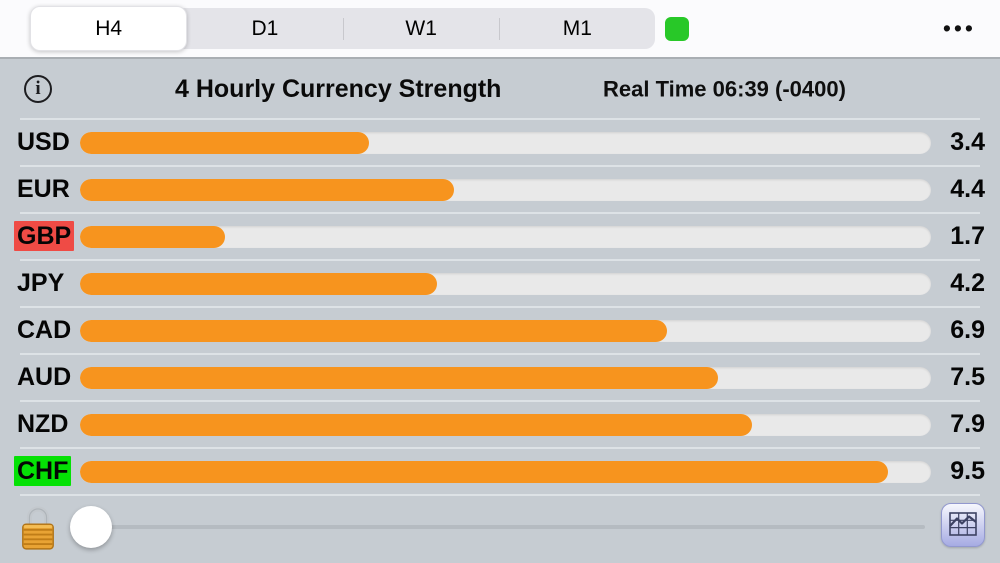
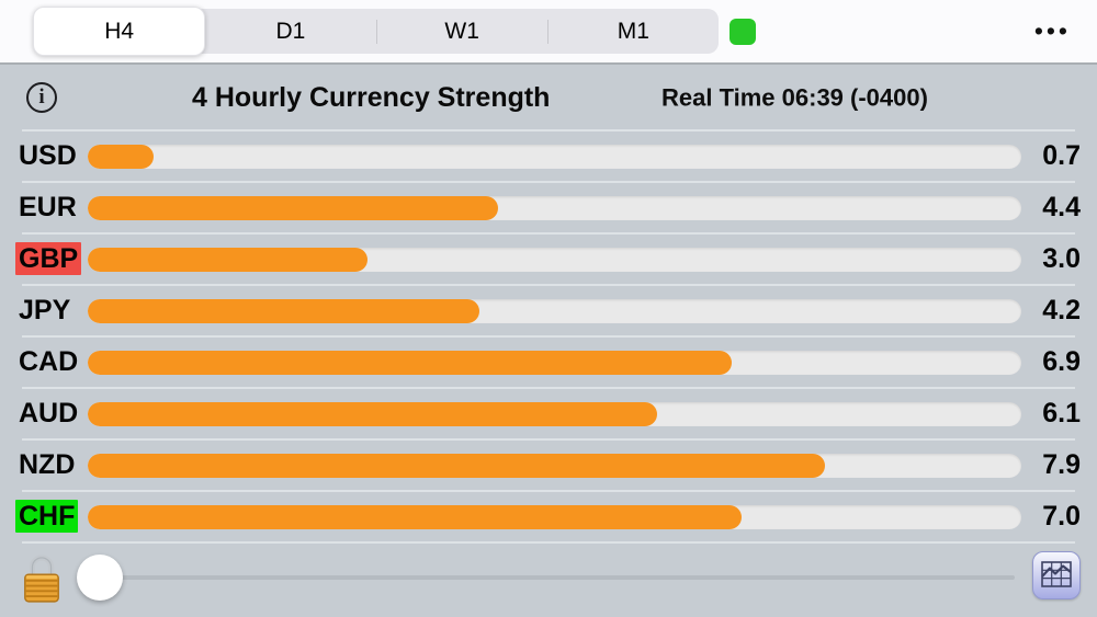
USD: 3.4 -> 0.7
GBP: 1.7 -> 3.0
AUD: 7.5 -> 6.1
CHF: 9.5 -> 7.0
